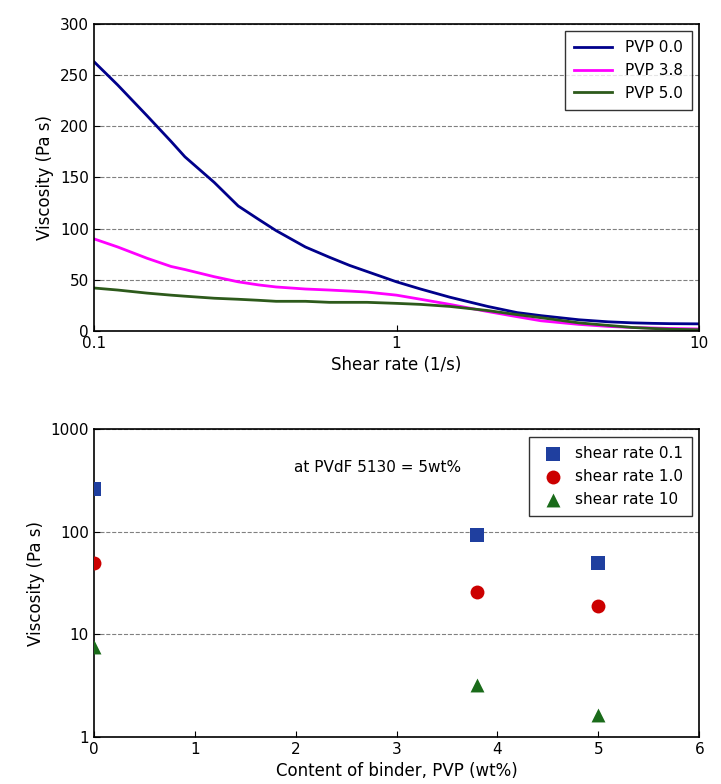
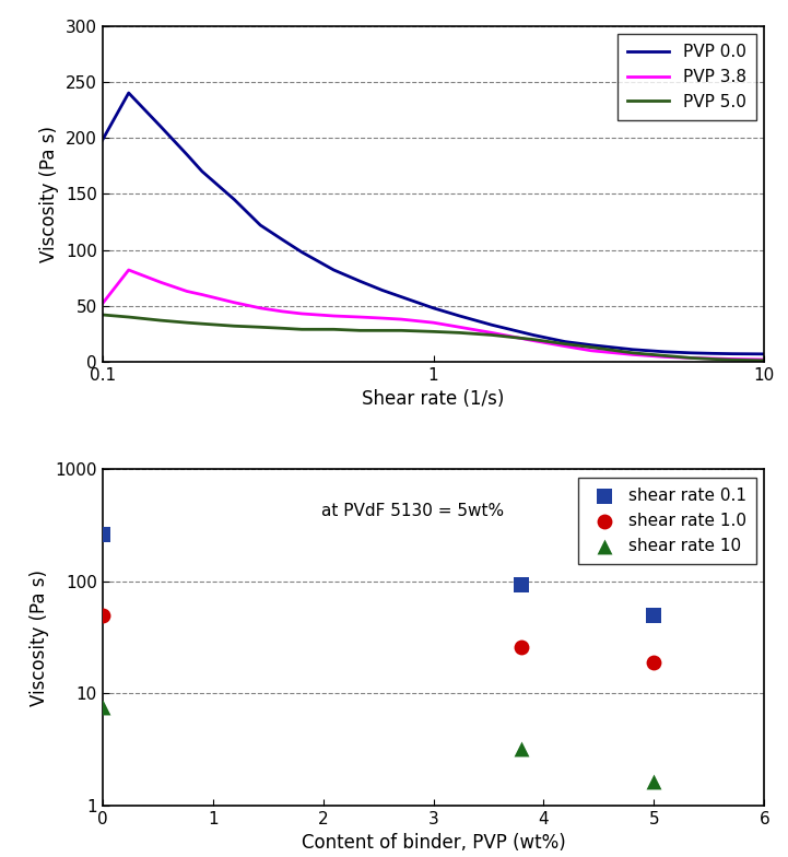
PVP 0.0/0.1: 263 -> 198
PVP 3.8/0.1: 90 -> 52
